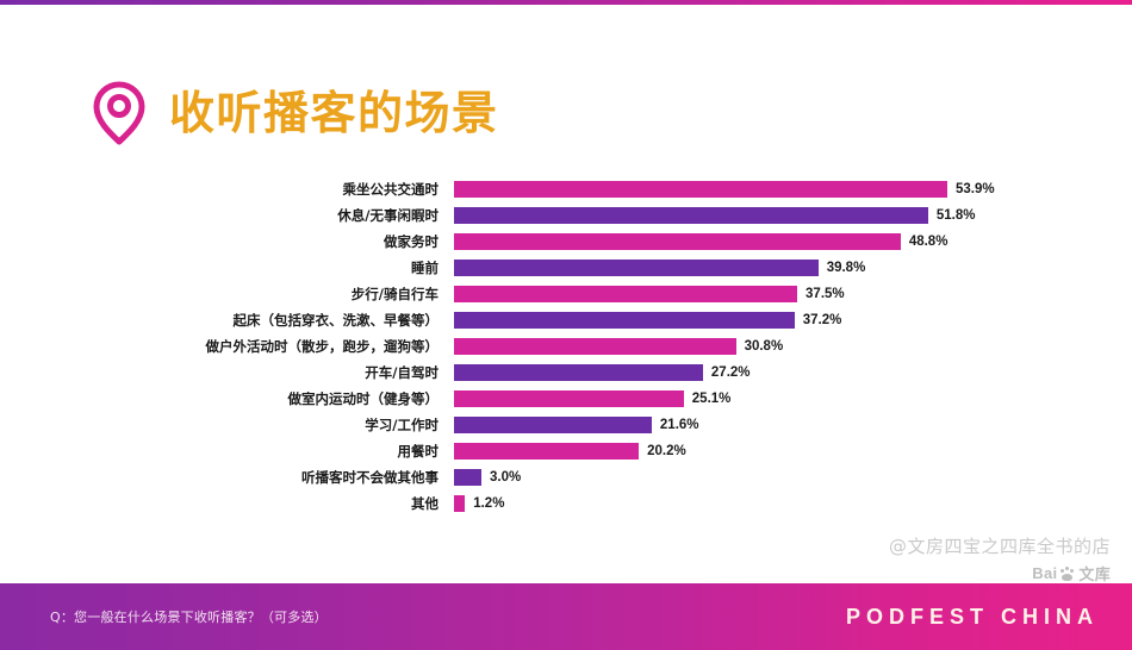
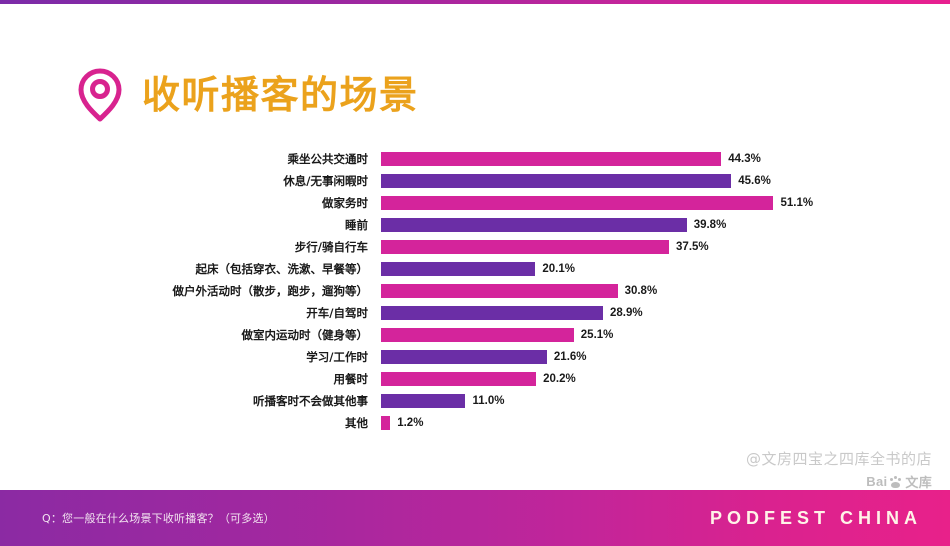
乘坐公共交通时: 53.9% -> 44.3%
休息/无事闲暇时: 51.8% -> 45.6%
做家务时: 48.8% -> 51.1%
起床（包括穿衣、洗漱、早餐等）: 37.2% -> 20.1%
开车/自驾时: 27.2% -> 28.9%
听播客时不会做其他事: 3.0% -> 11.0%
